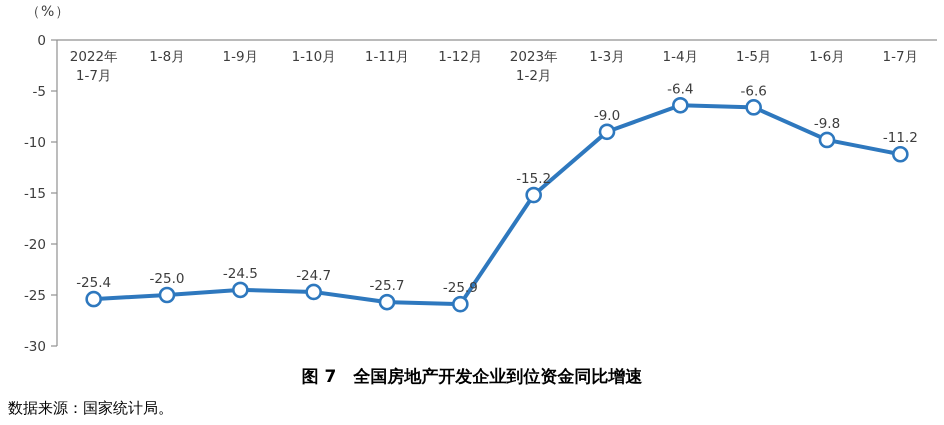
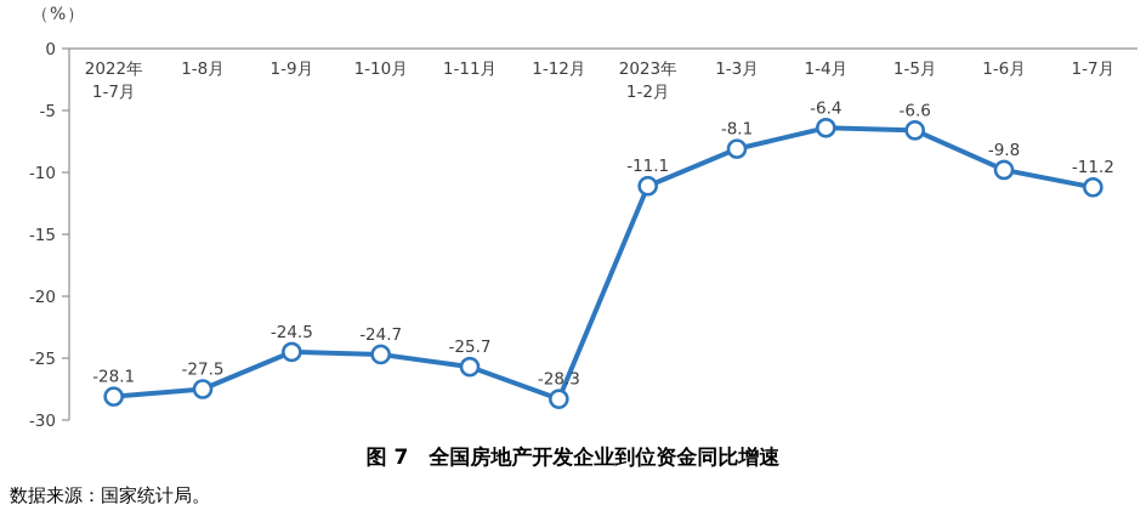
2022年 1-7月: -25.4 -> -28.1
1-8月: -25.0 -> -27.5
1-12月: -25.9 -> -28.3
2023年 1-2月: -15.2 -> -11.1
1-3月: -9.0 -> -8.1
